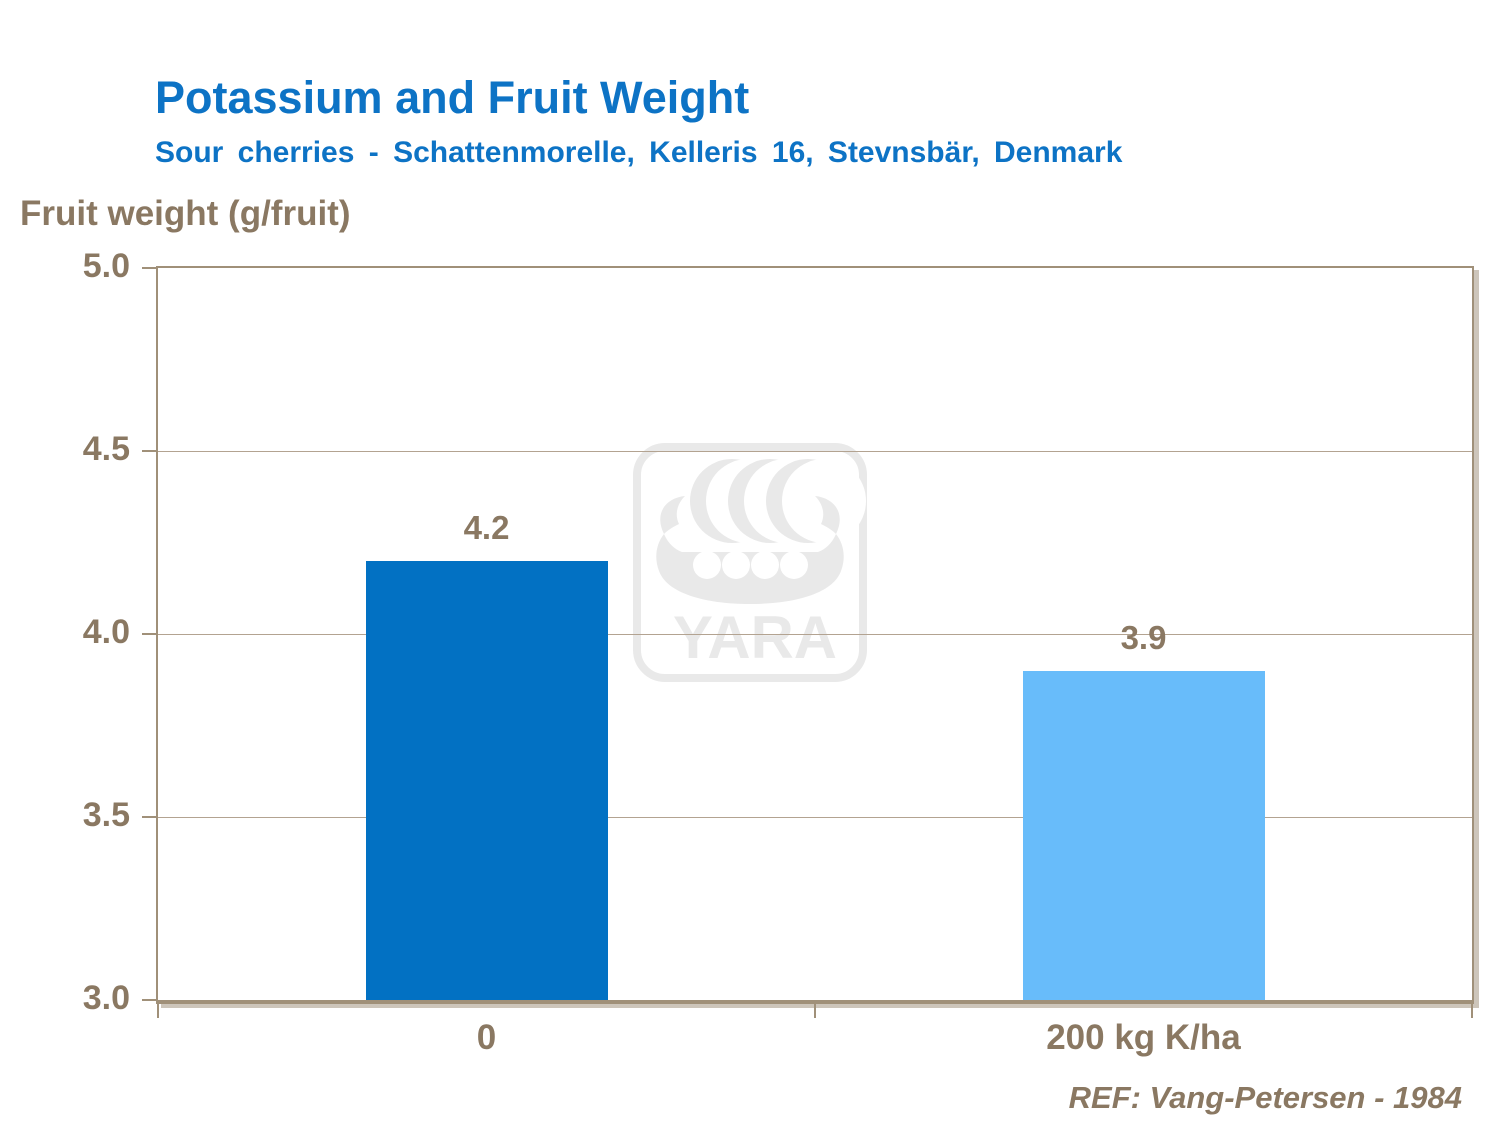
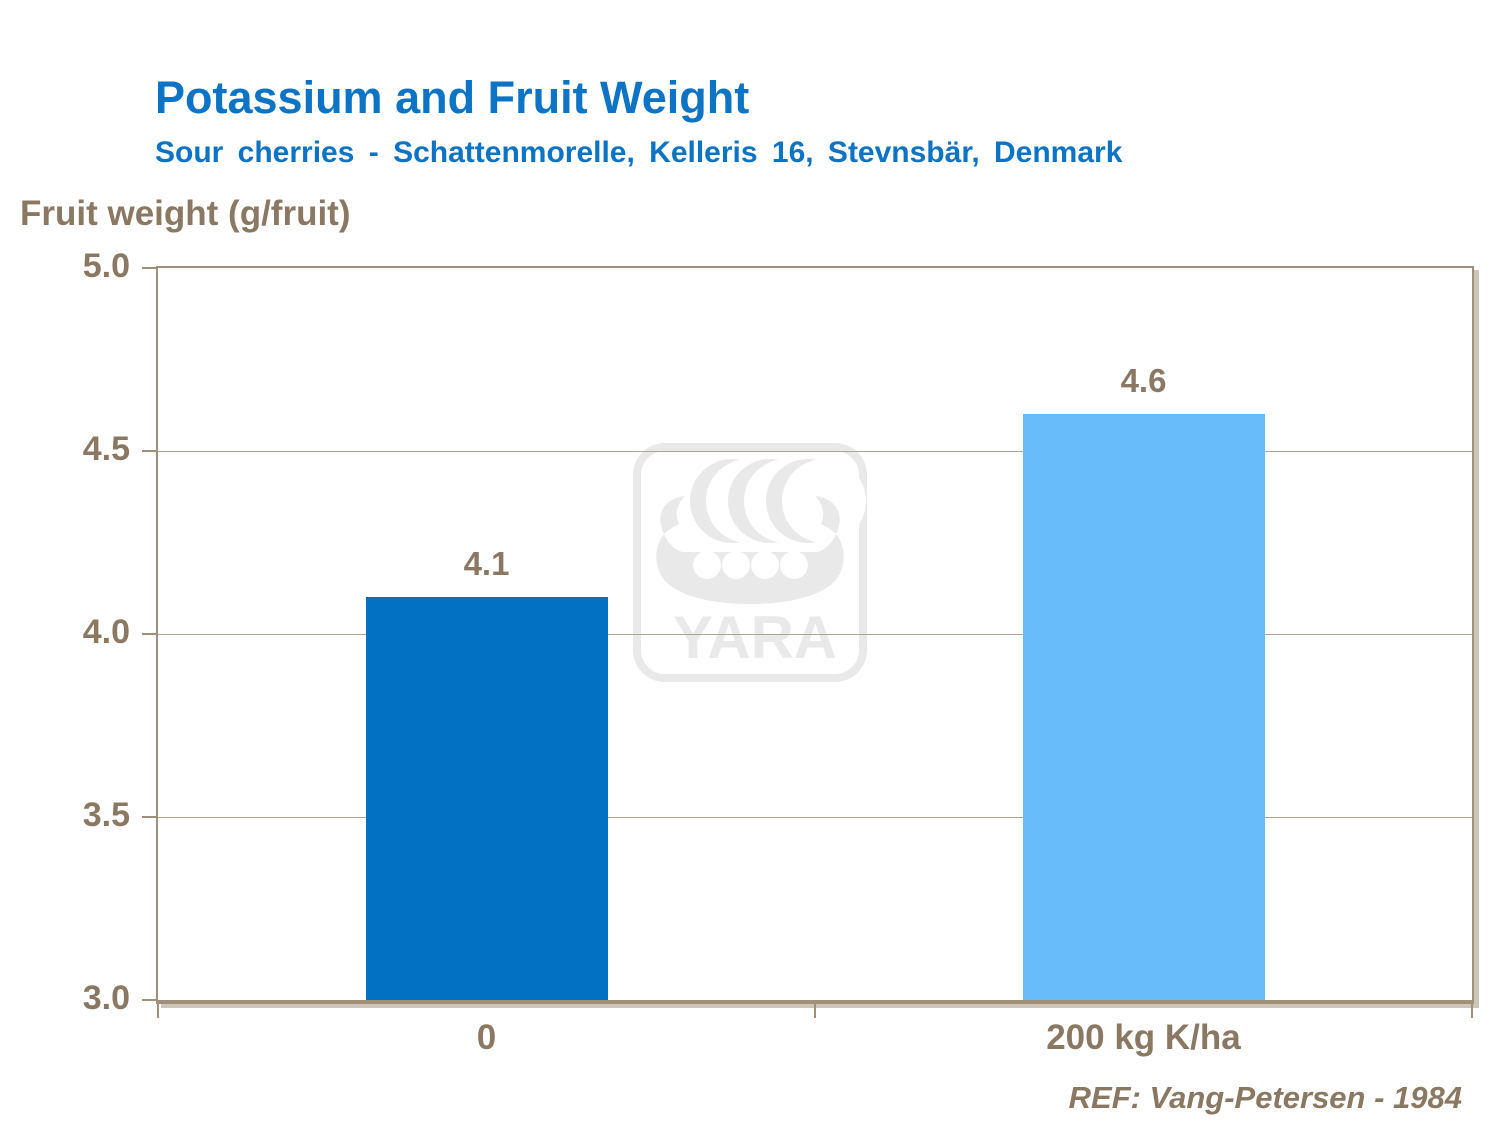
0: 4.2 -> 4.1
200 kg K/ha: 3.9 -> 4.6
